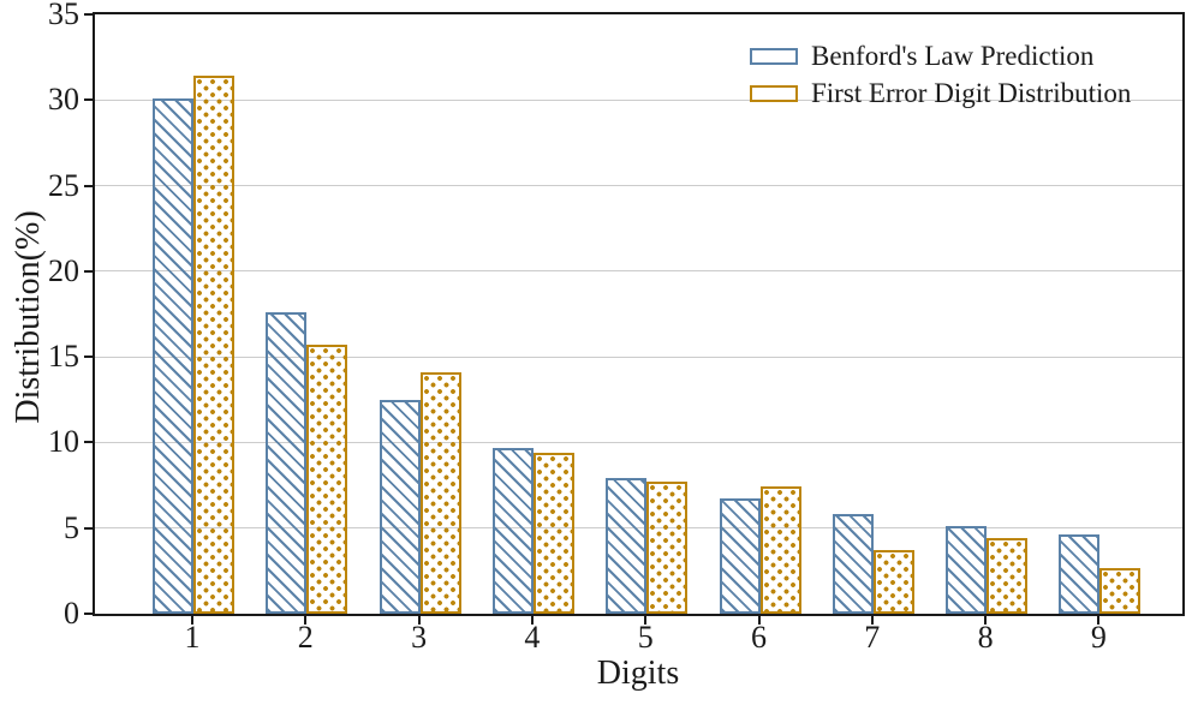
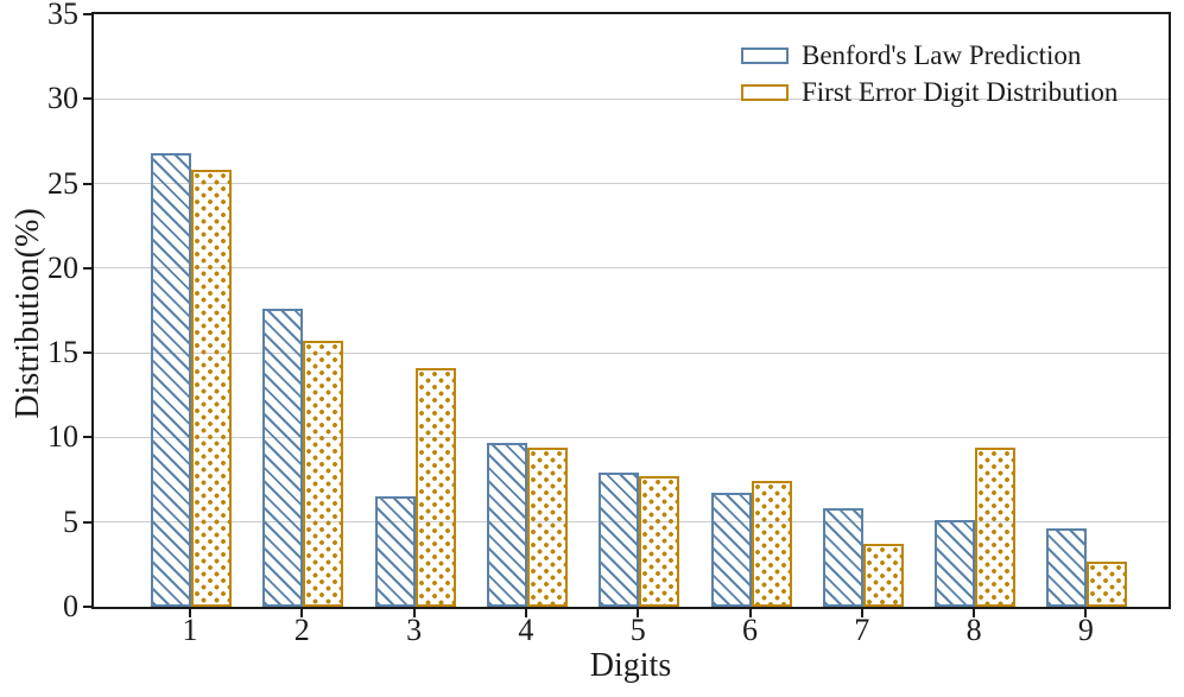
Benford's Law Prediction/1: 30.1 -> 26.8
First Error Digit Distribution/1: 31.4 -> 25.8
Benford's Law Prediction/3: 12.5 -> 6.5
First Error Digit Distribution/8: 4.4 -> 9.4
